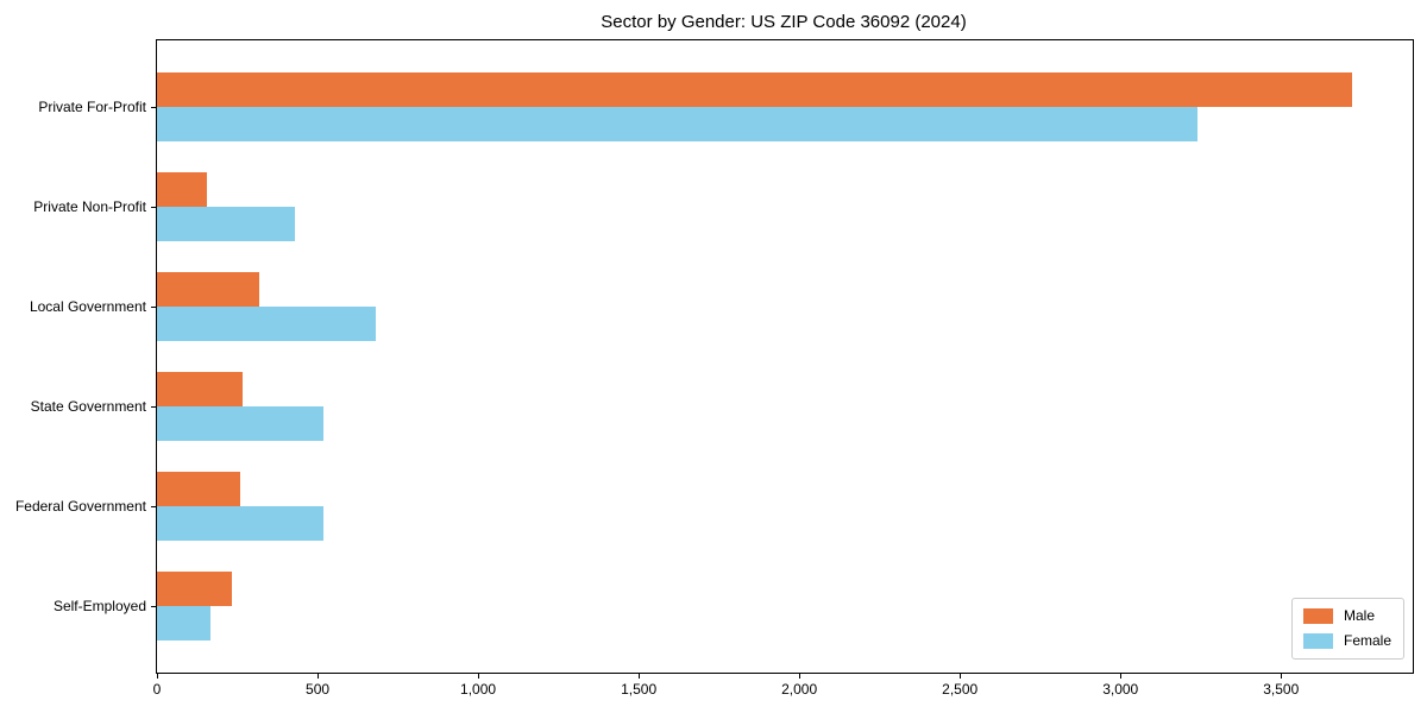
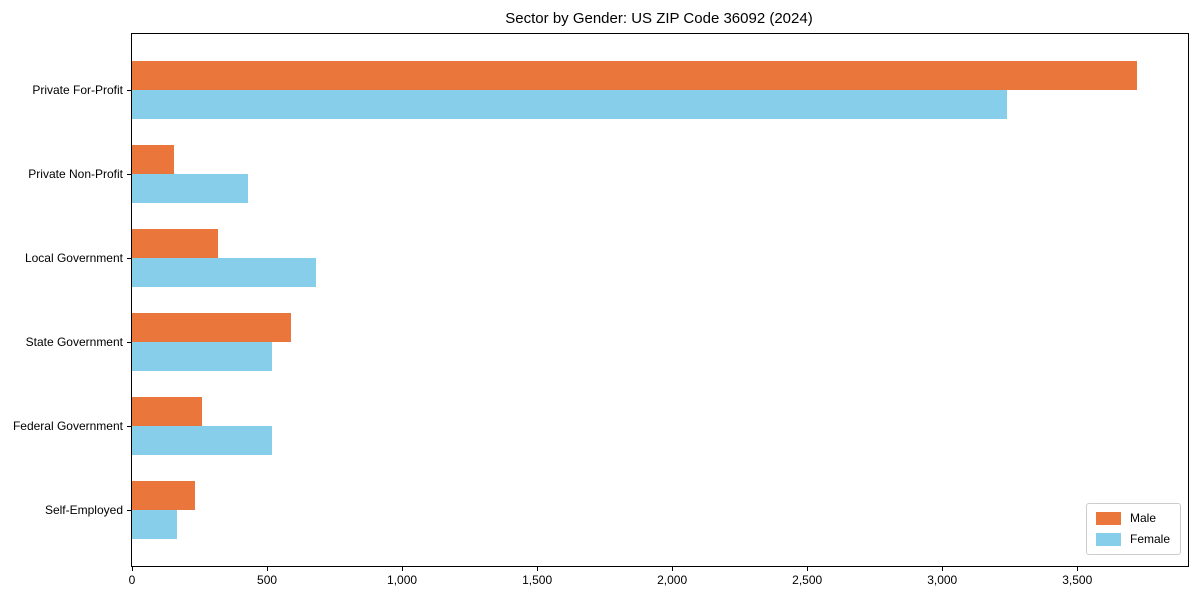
Male/State Government: 260 -> 590
